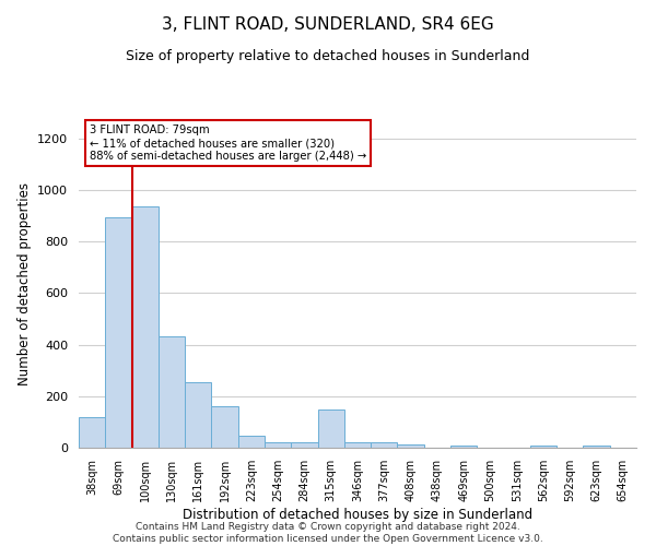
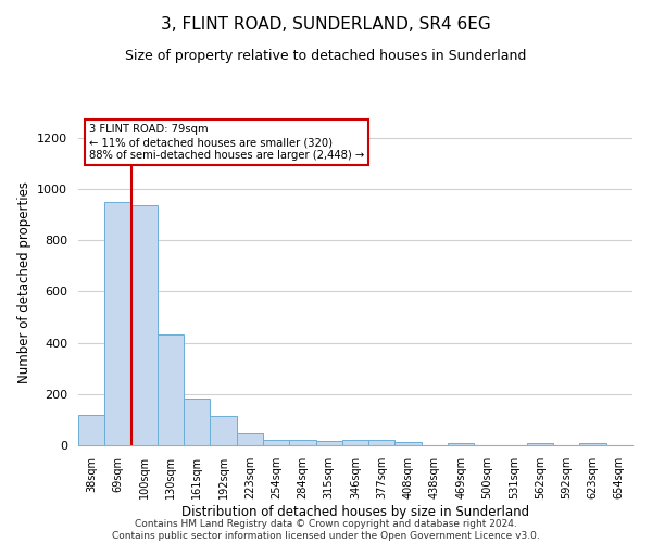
69sqm: 895 -> 950
161sqm: 255 -> 183
192sqm: 160 -> 115
315sqm: 150 -> 15
